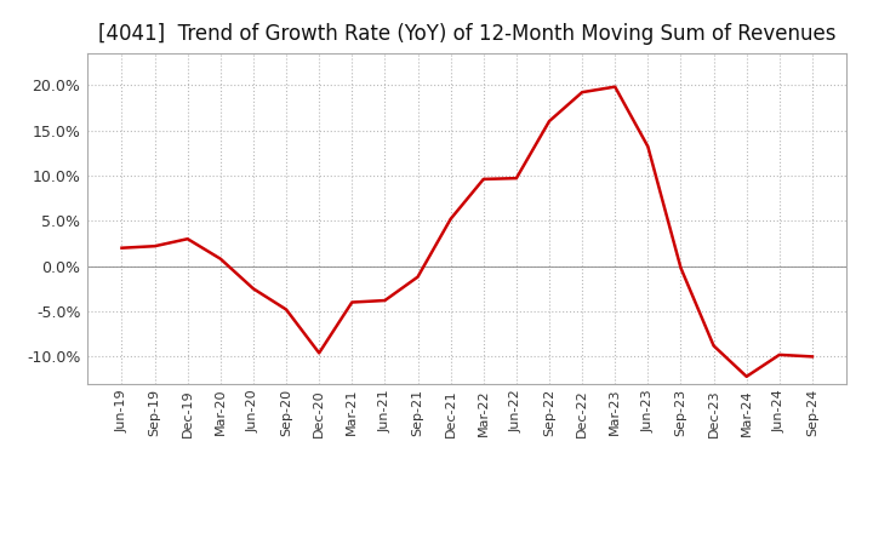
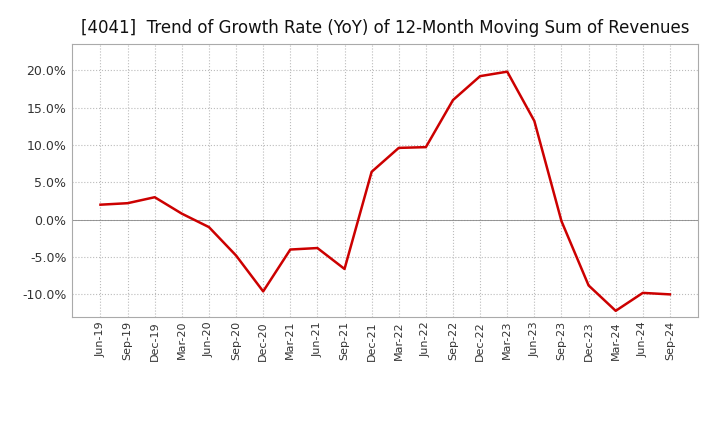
Jun-20: -2.5% -> -1.0%
Sep-21: -1.2% -> -6.6%
Dec-21: 5.2% -> 6.4%
